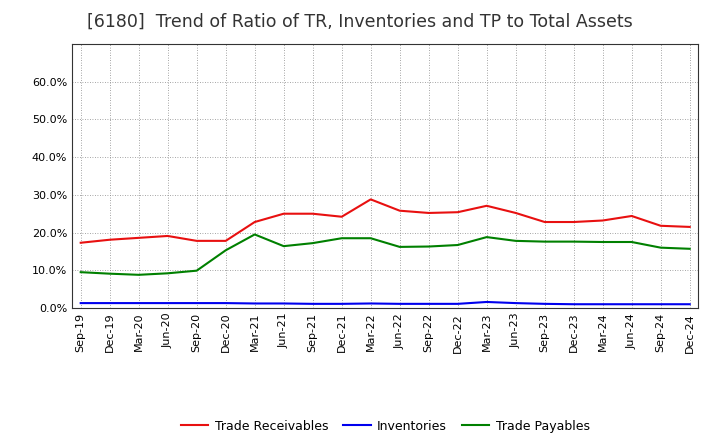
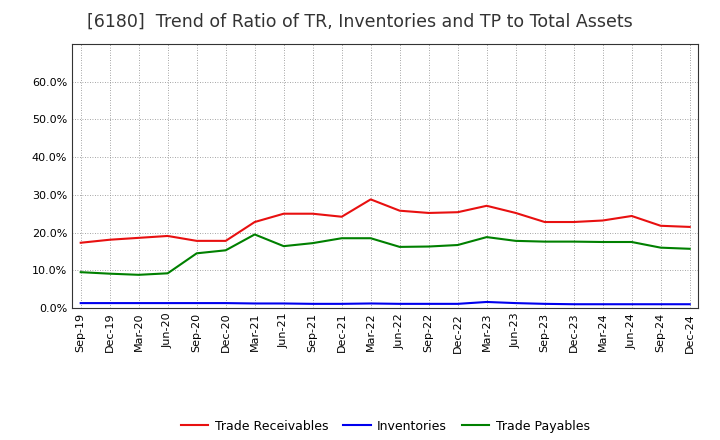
Trade Payables/Sep-20: 9.9% -> 14.5%
